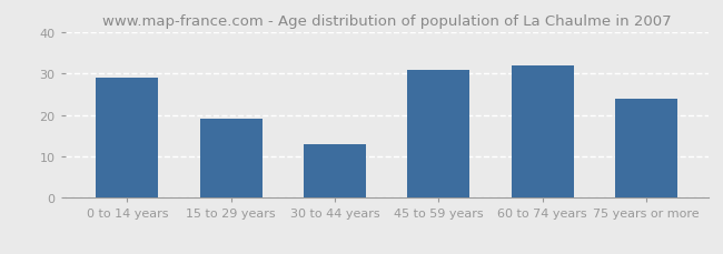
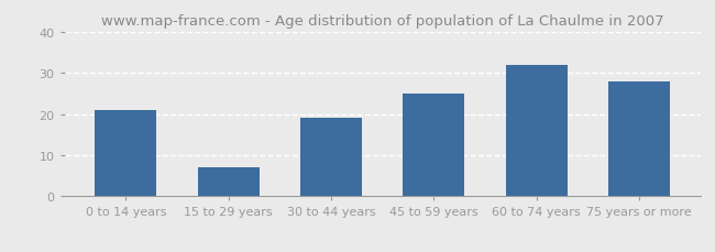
0 to 14 years: 29 -> 21
15 to 29 years: 19 -> 7
30 to 44 years: 13 -> 19
45 to 59 years: 31 -> 25
75 years or more: 24 -> 28
